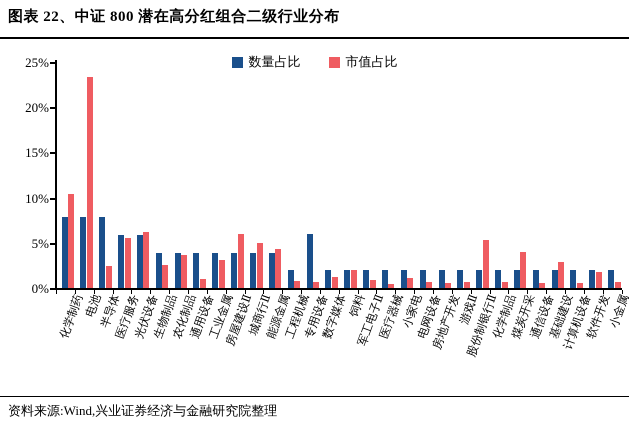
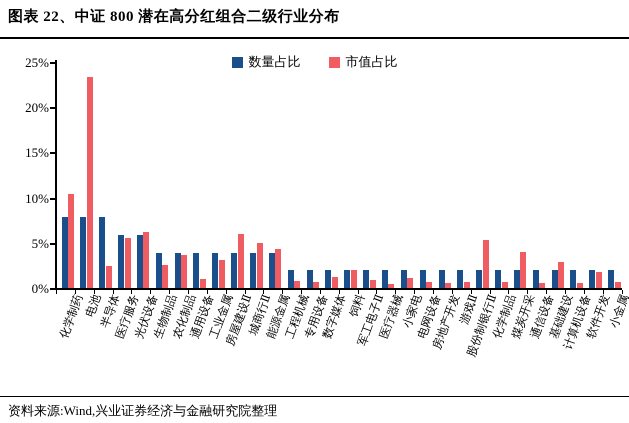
数量占比/专用设备: 6% -> 2%
